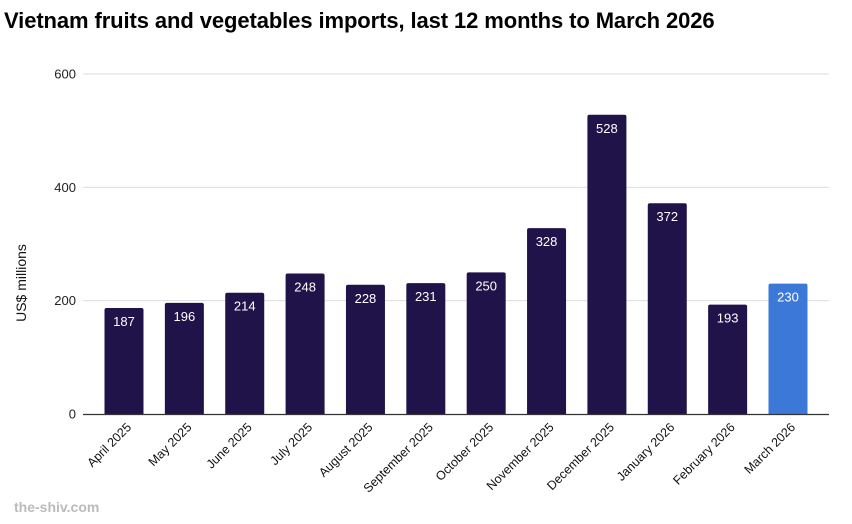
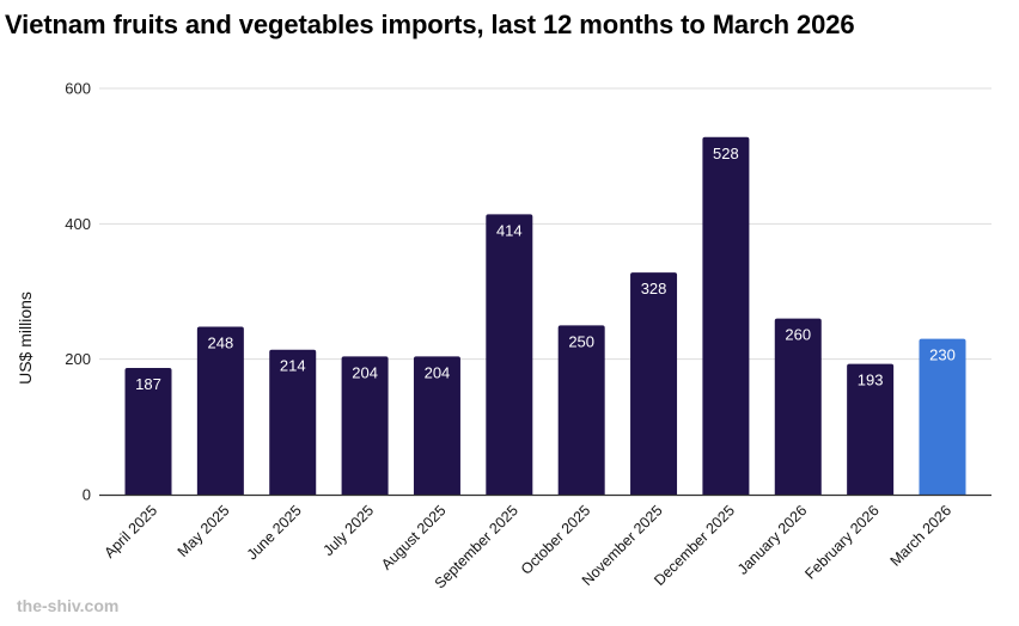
May 2025: 196 -> 248
July 2025: 248 -> 204
August 2025: 228 -> 204
September 2025: 231 -> 414
January 2026: 372 -> 260
